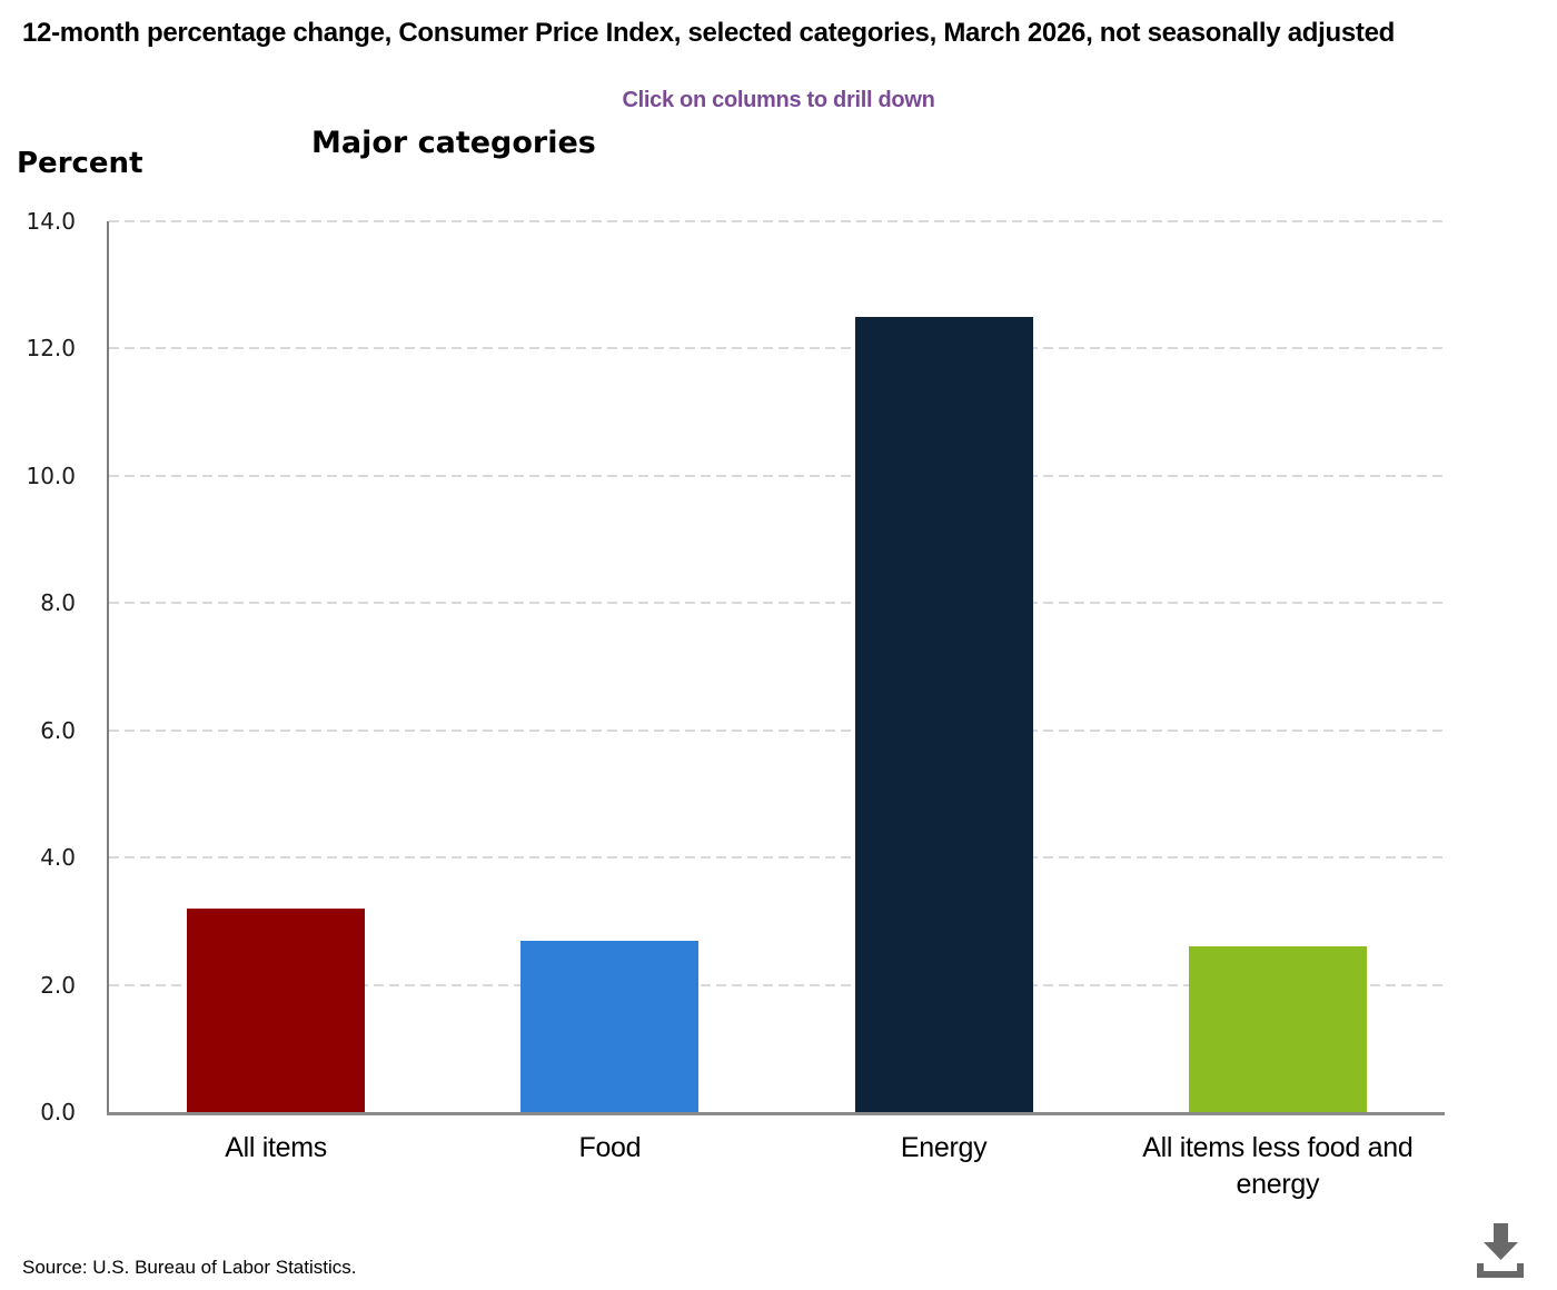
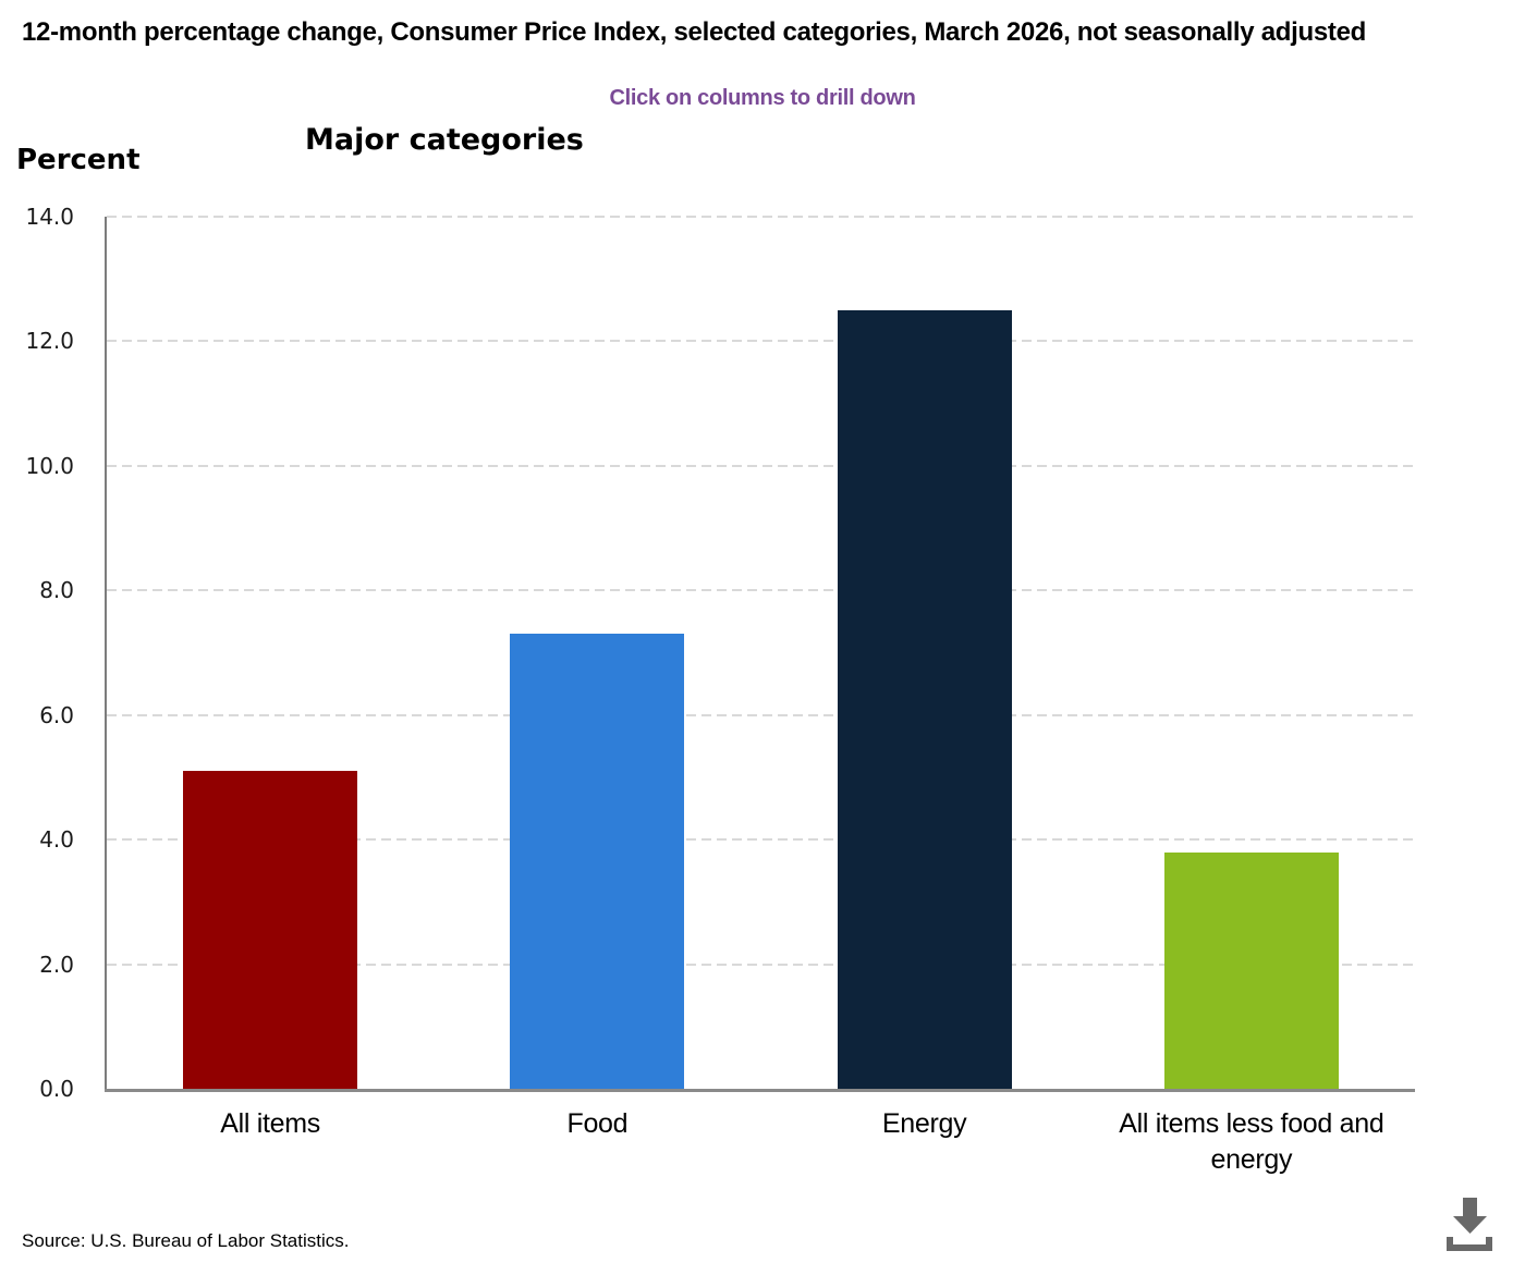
All items: 3.2 -> 5.1
Food: 2.7 -> 7.3
All items less food and energy: 2.6 -> 3.8
